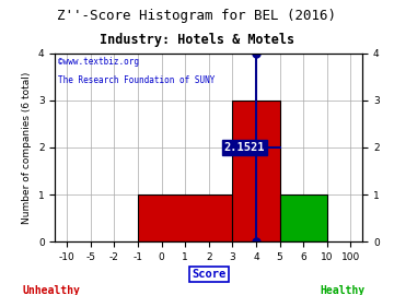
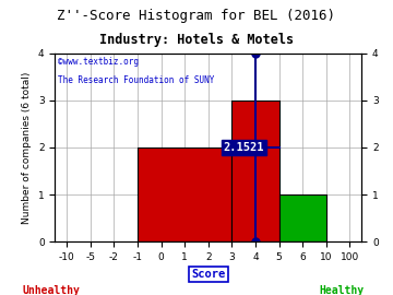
1: 1 -> 2
